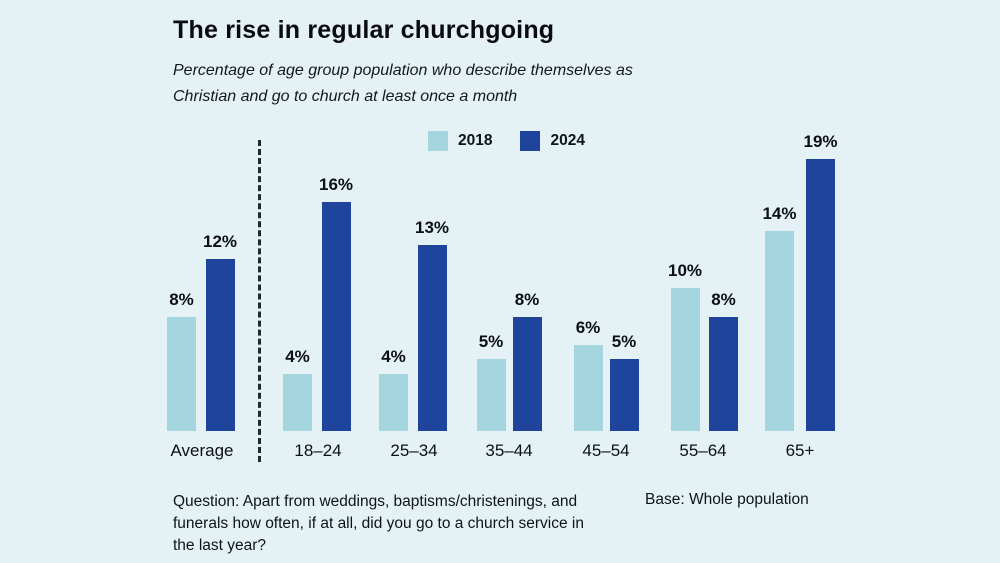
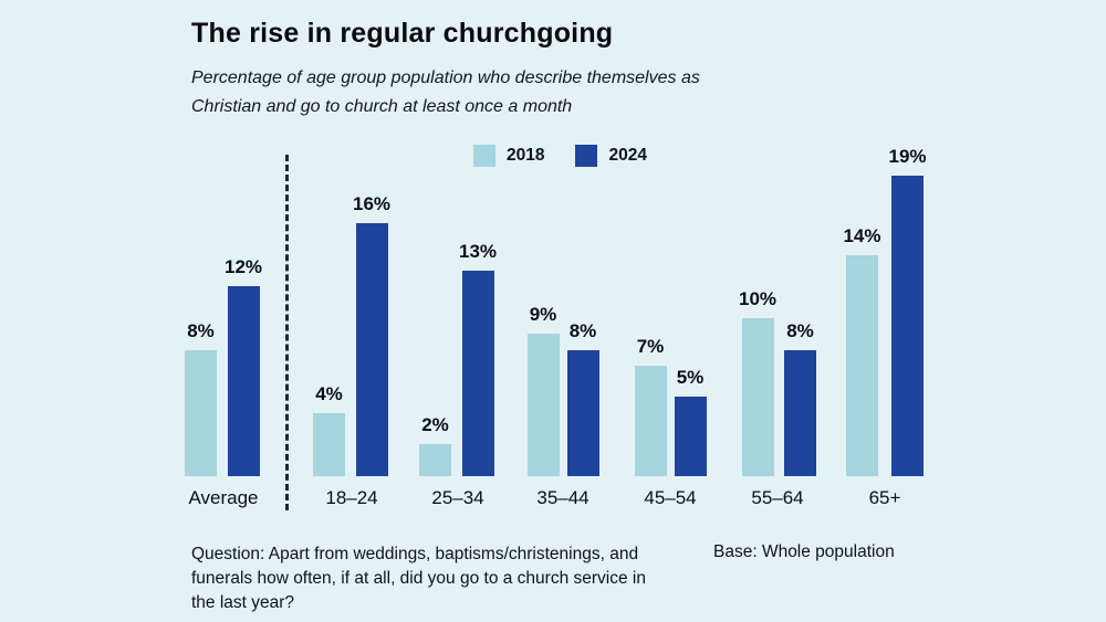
2018/25–34: 4% -> 2%
2018/35–44: 5% -> 9%
2018/45–54: 6% -> 7%
